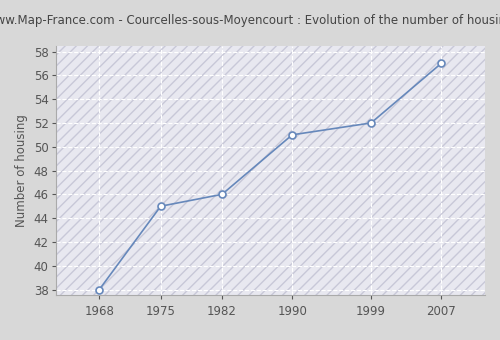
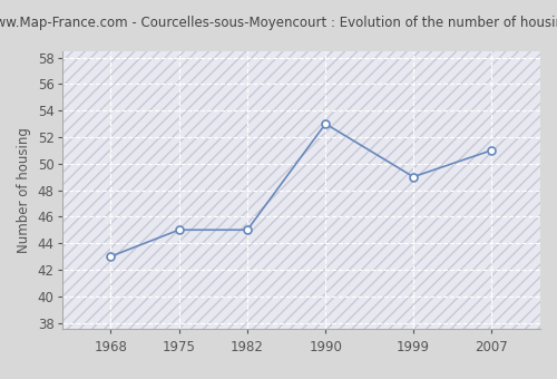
1968: 38 -> 43
1982: 46 -> 45
1990: 51 -> 53
1999: 52 -> 49
2007: 57 -> 51
